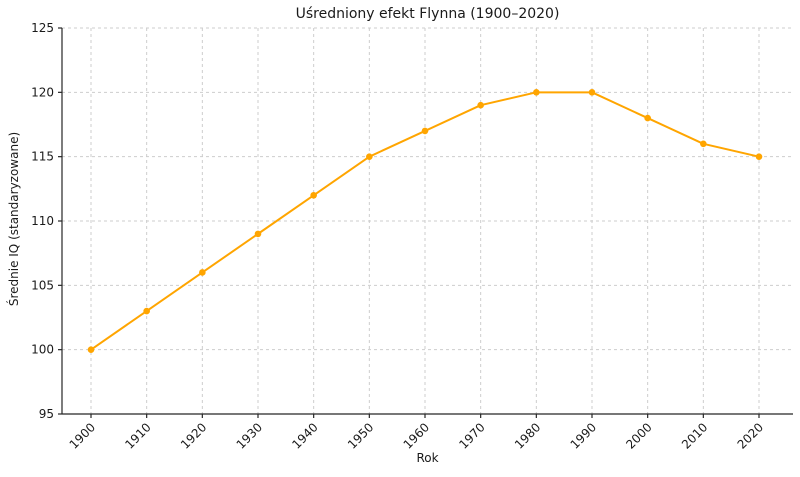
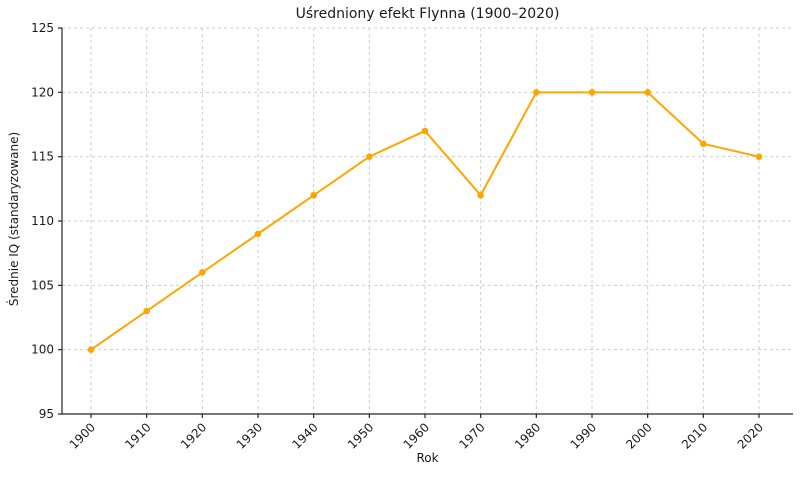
1970: 119 -> 112
2000: 118 -> 120
